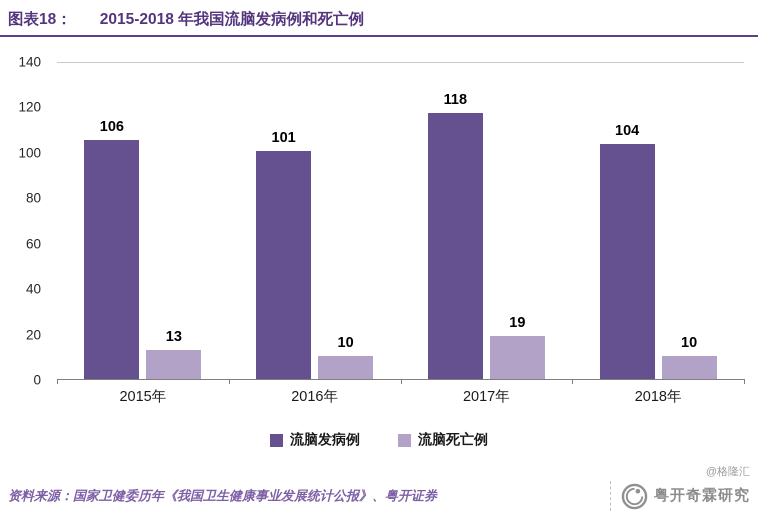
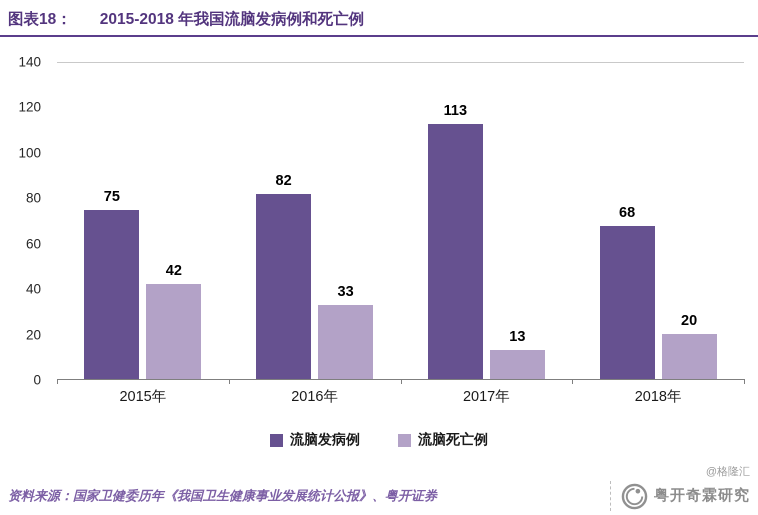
流脑发病例/2015年: 106 -> 75
流脑死亡例/2015年: 13 -> 42
流脑发病例/2016年: 101 -> 82
流脑死亡例/2016年: 10 -> 33
流脑发病例/2017年: 118 -> 113
流脑死亡例/2017年: 19 -> 13
流脑发病例/2018年: 104 -> 68
流脑死亡例/2018年: 10 -> 20
